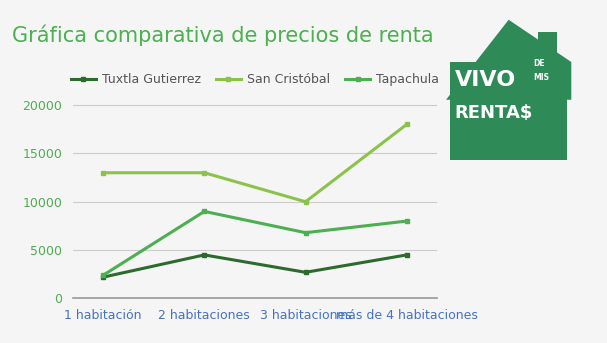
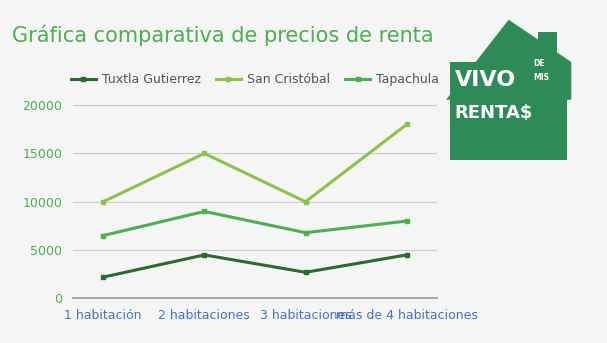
San Cristóbal/1 habitación: 13000 -> 10000
Tapachula/1 habitación: 2400 -> 6500
San Cristóbal/2 habitaciones: 13000 -> 15000
